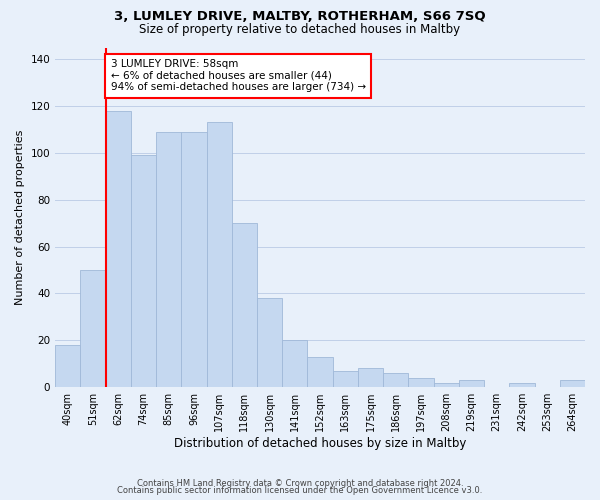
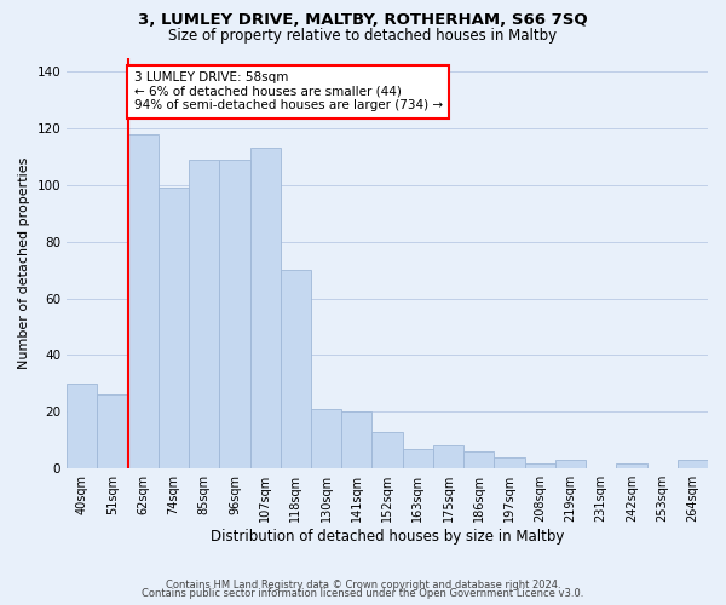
40sqm: 18 -> 30
51sqm: 50 -> 26
130sqm: 38 -> 21
